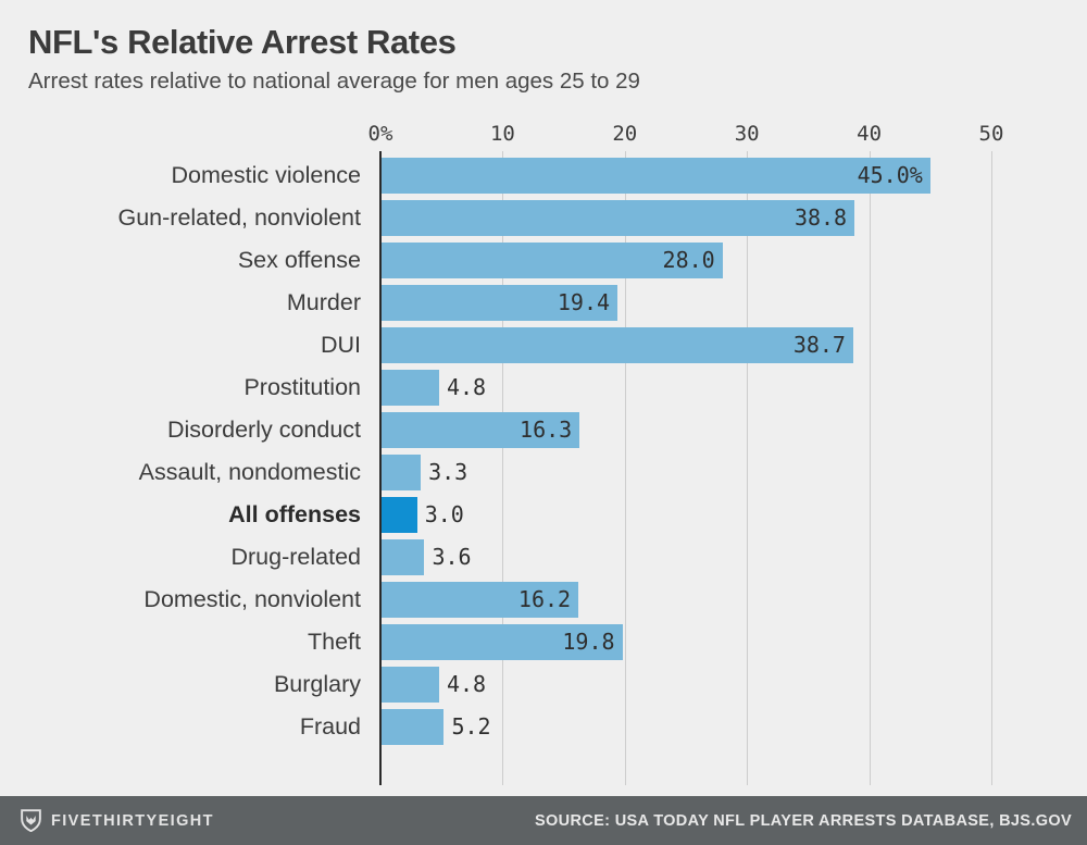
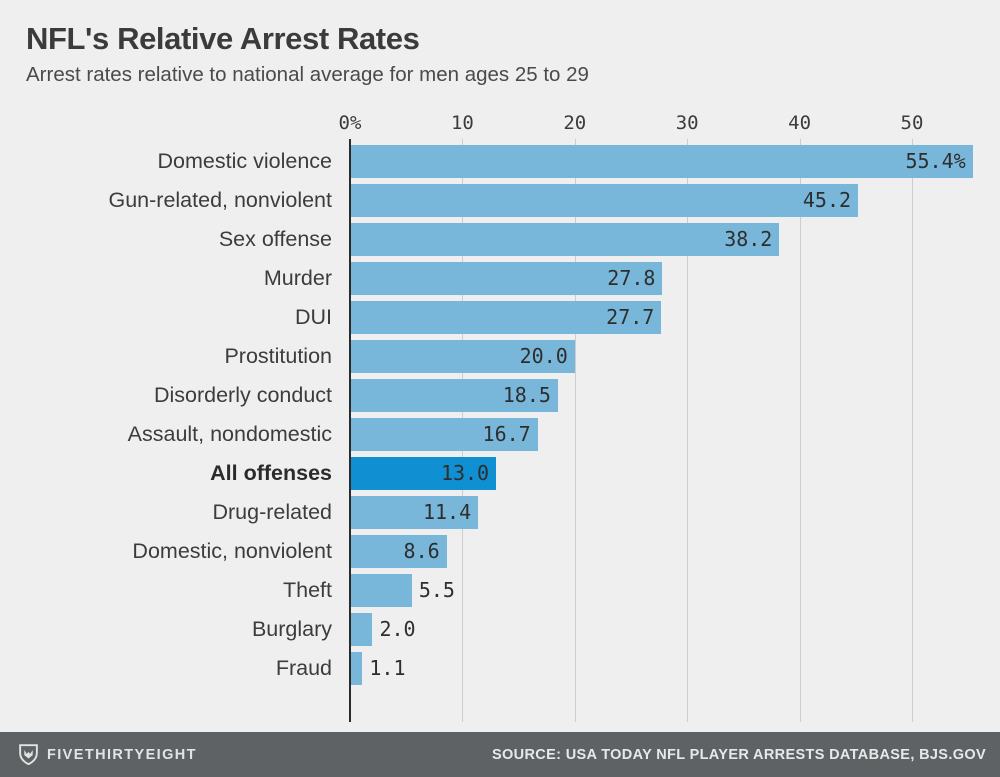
Domestic violence: 45.0% -> 55.4%
Gun-related, nonviolent: 38.8 -> 45.2
Sex offense: 28.0 -> 38.2
Murder: 19.4 -> 27.8
DUI: 38.7 -> 27.7
Prostitution: 4.8 -> 20.0
Disorderly conduct: 16.3 -> 18.5
Assault, nondomestic: 3.3 -> 16.7
All offenses: 3.0 -> 13.0
Drug-related: 3.6 -> 11.4
Domestic, nonviolent: 16.2 -> 8.6
Theft: 19.8 -> 5.5
Burglary: 4.8 -> 2.0
Fraud: 5.2 -> 1.1
